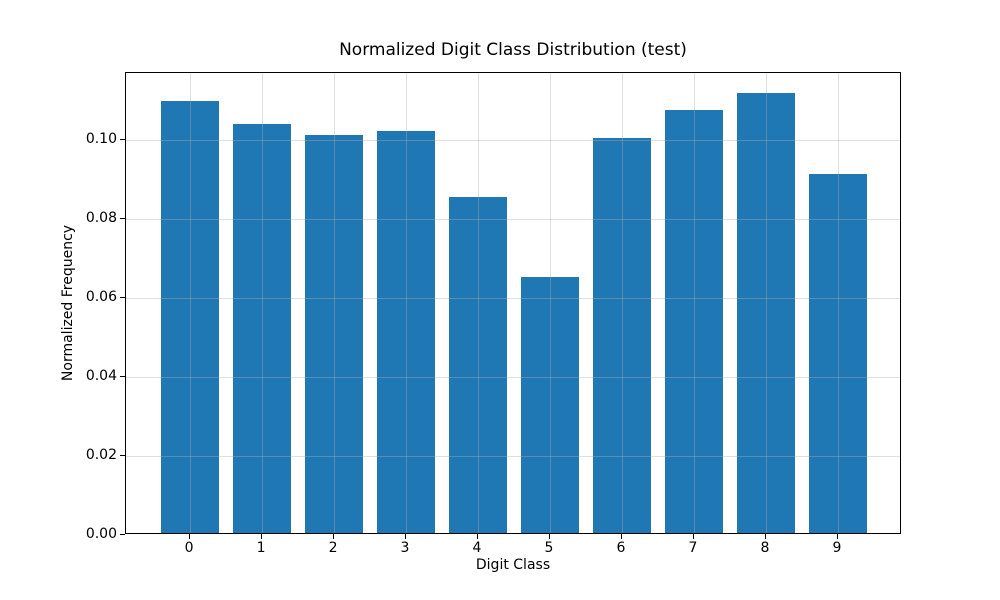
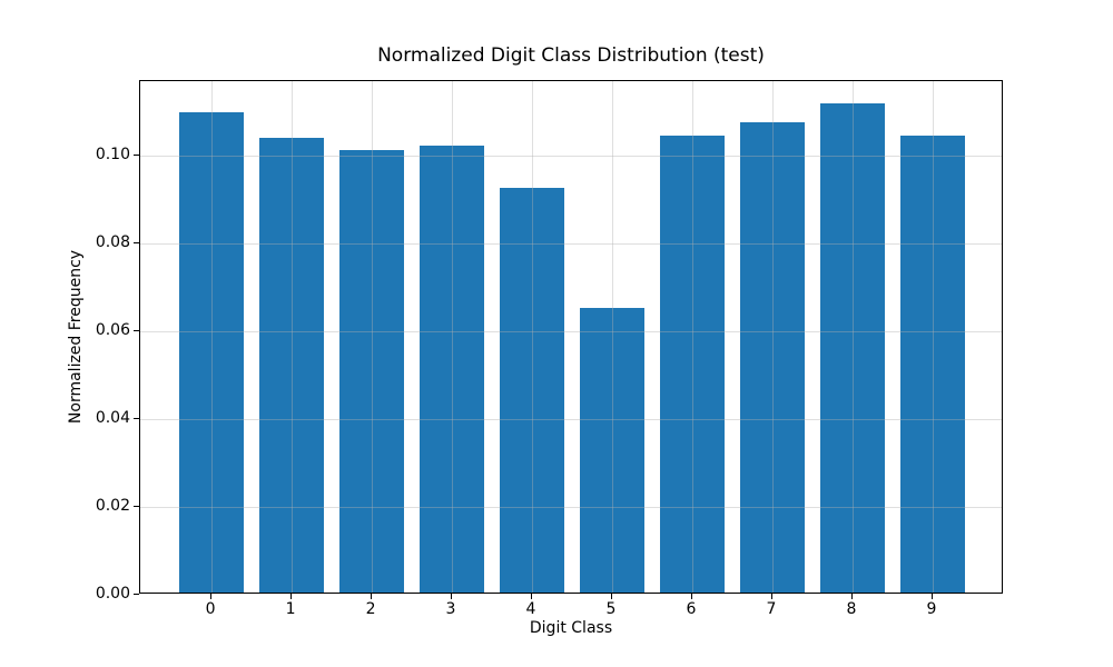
4: 0.085 -> 0.092
6: 0.100 -> 0.104
9: 0.091 -> 0.104
